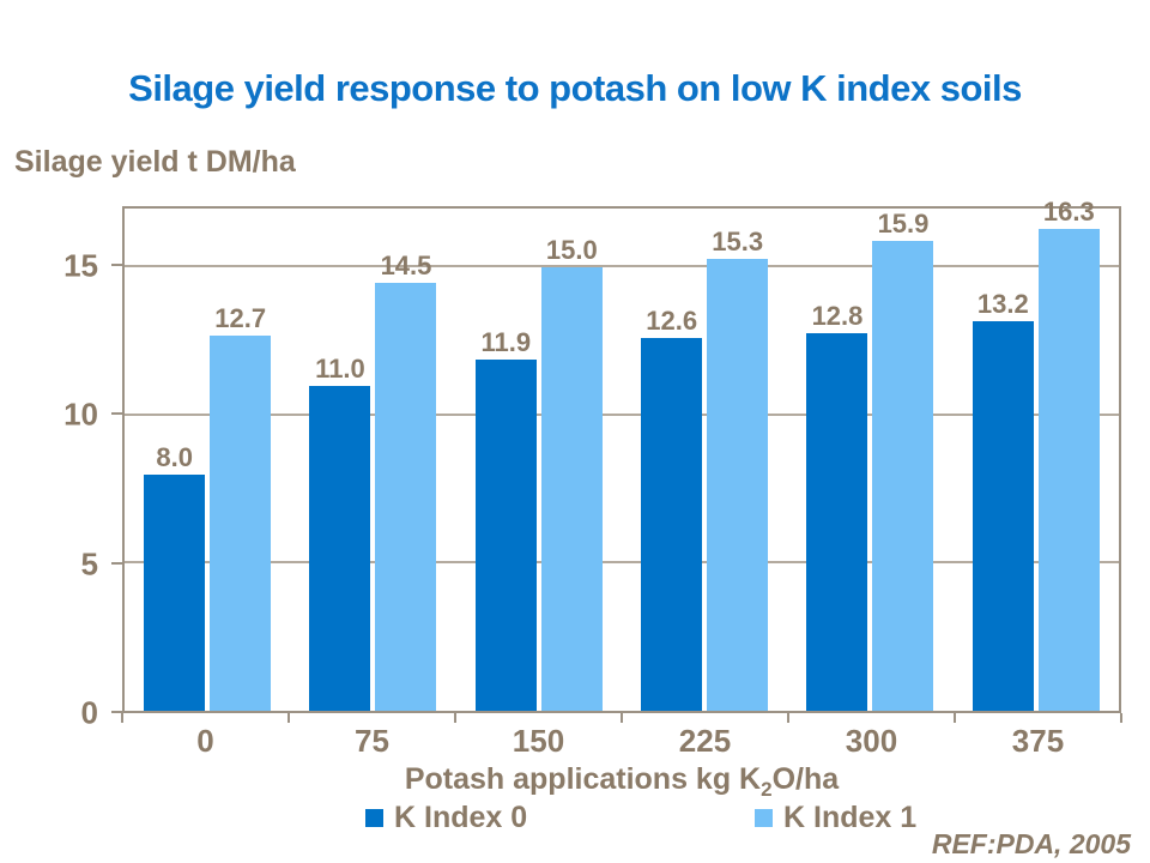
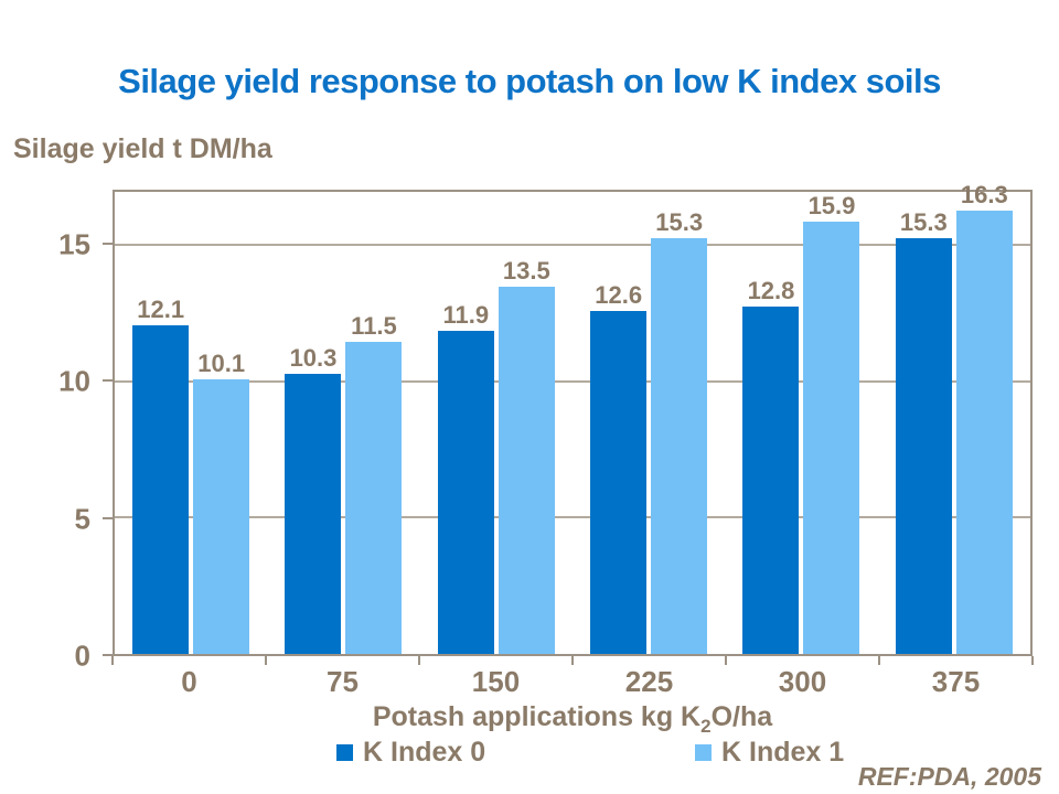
K Index 0/0: 8.0 -> 12.1
K Index 1/0: 12.7 -> 10.1
K Index 0/75: 11.0 -> 10.3
K Index 1/75: 14.5 -> 11.5
K Index 1/150: 15.0 -> 13.5
K Index 0/375: 13.2 -> 15.3
